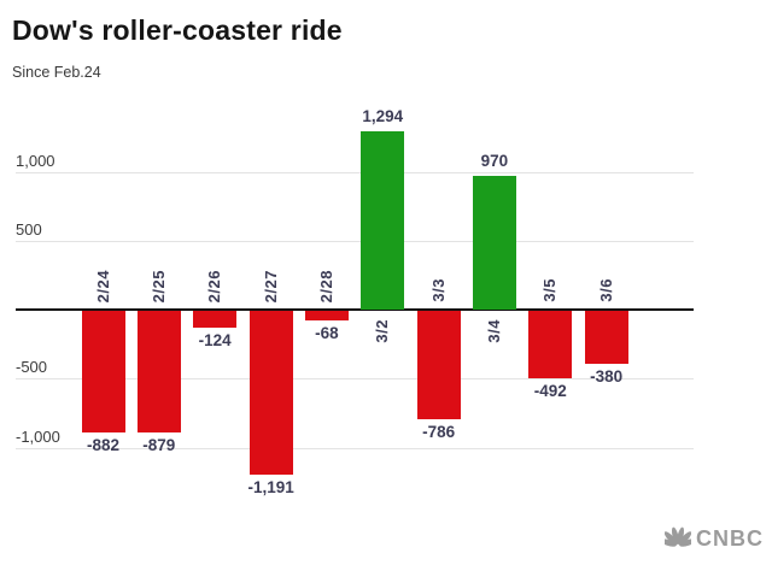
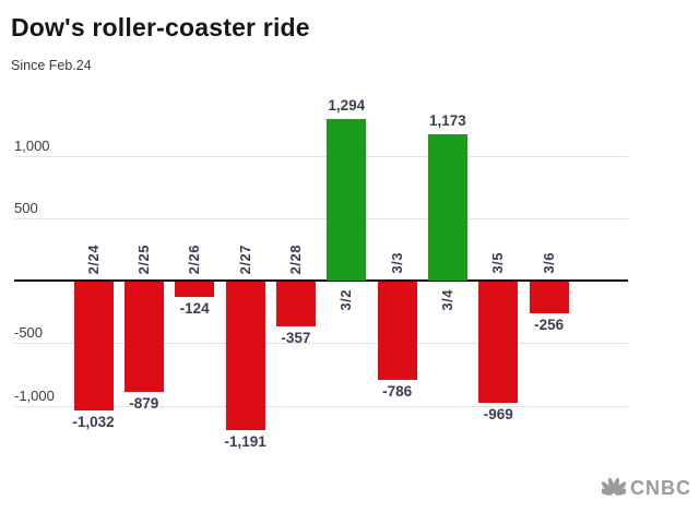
2/24: -882 -> -1,032
2/28: -68 -> -357
3/4: 970 -> 1,173
3/5: -492 -> -969
3/6: -380 -> -256
